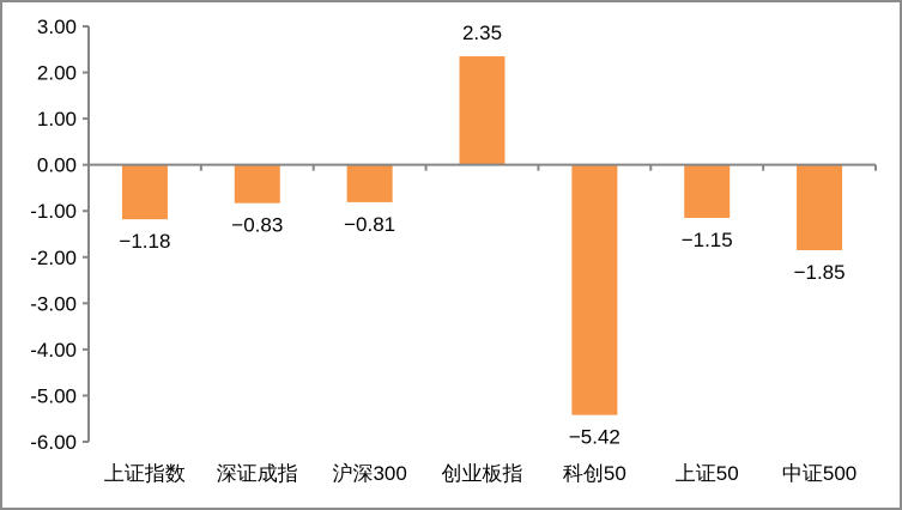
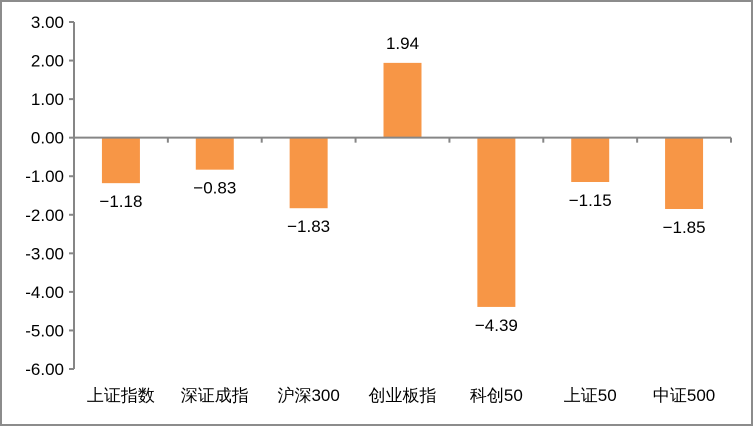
沪深300: −0.81 -> −1.83
创业板指: 2.35 -> 1.94
科创50: −5.42 -> −4.39
